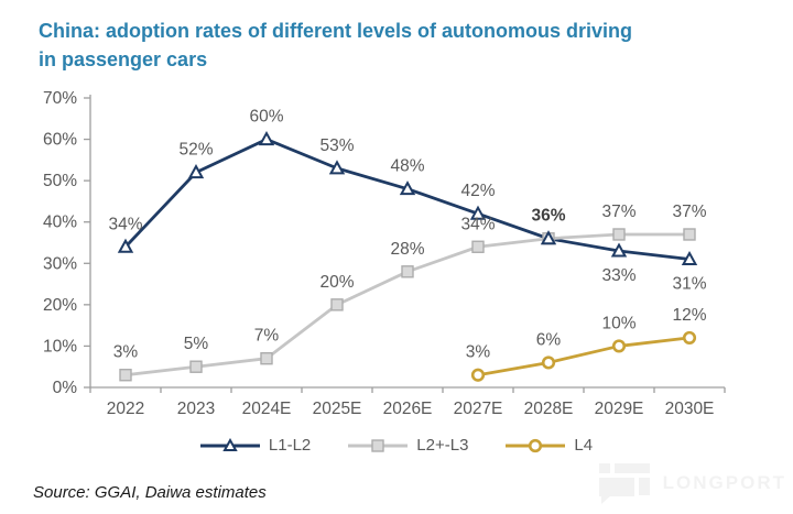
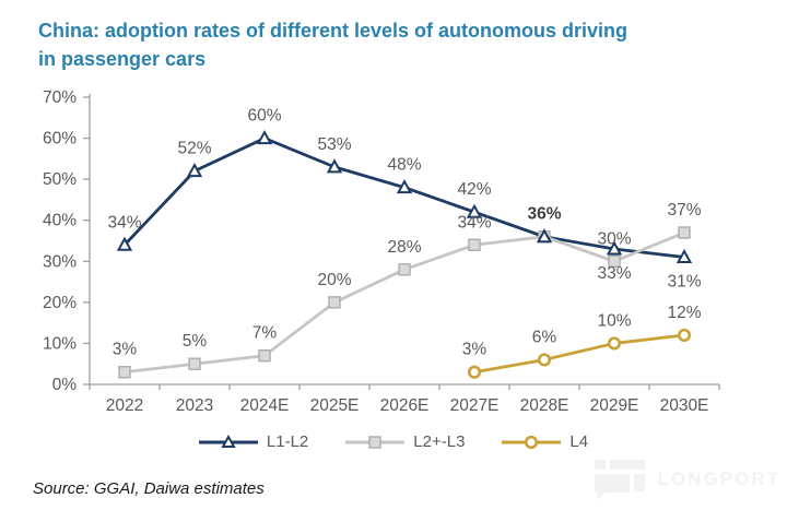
L2+-L3/2029E: 37% -> 30%
